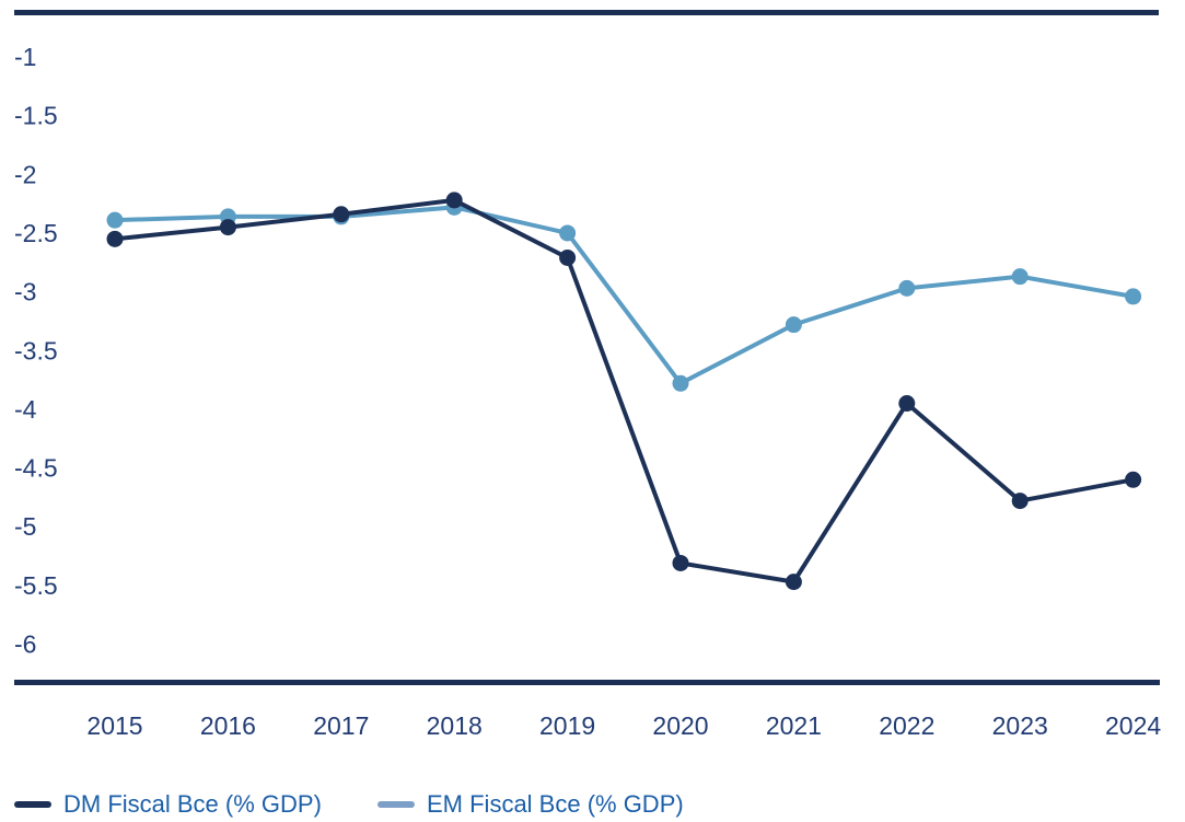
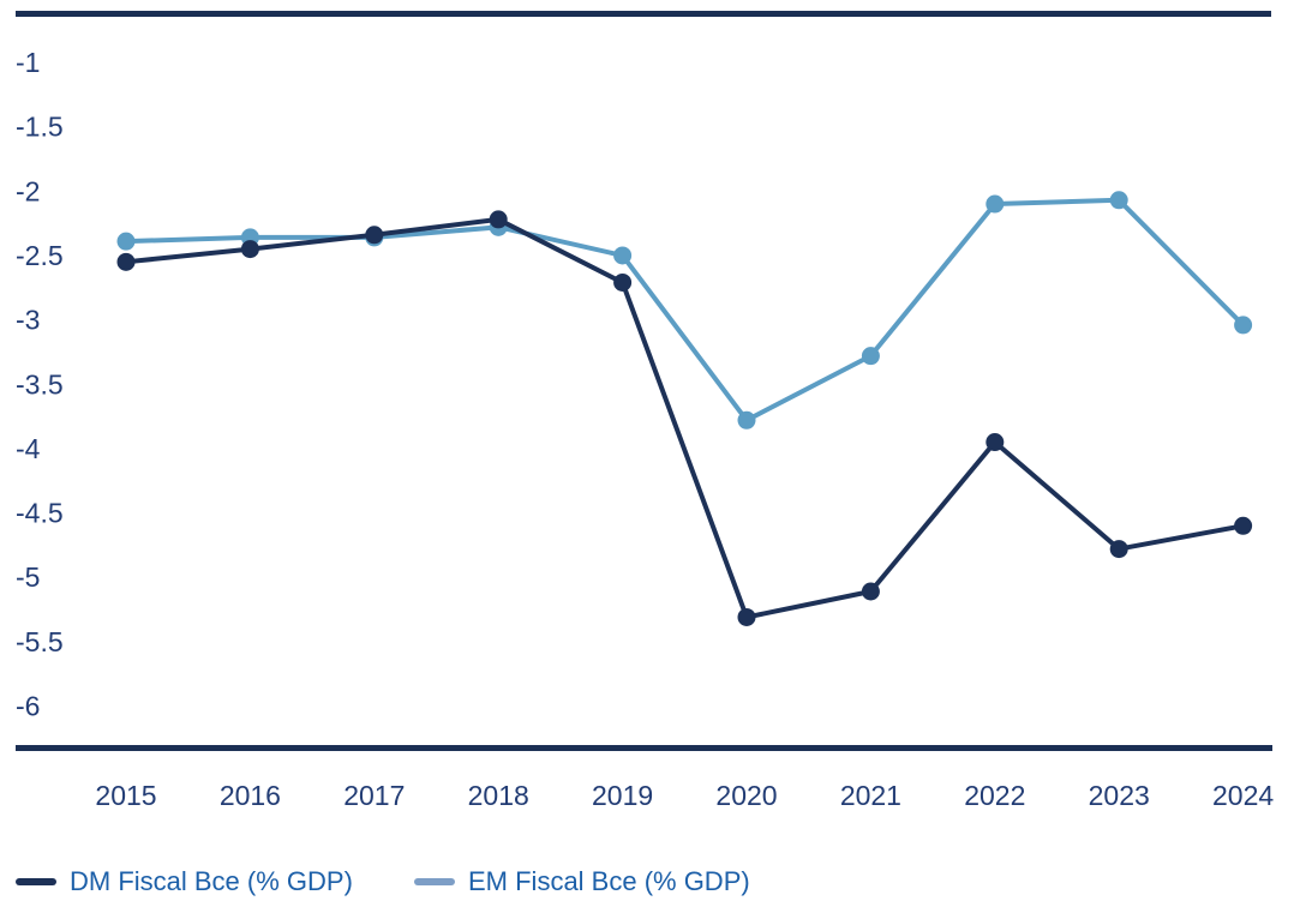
DM Fiscal Bce (% GDP)/2021: -5.47 -> -5.11
EM Fiscal Bce (% GDP)/2022: -2.97 -> -2.10
EM Fiscal Bce (% GDP)/2023: -2.87 -> -2.07
